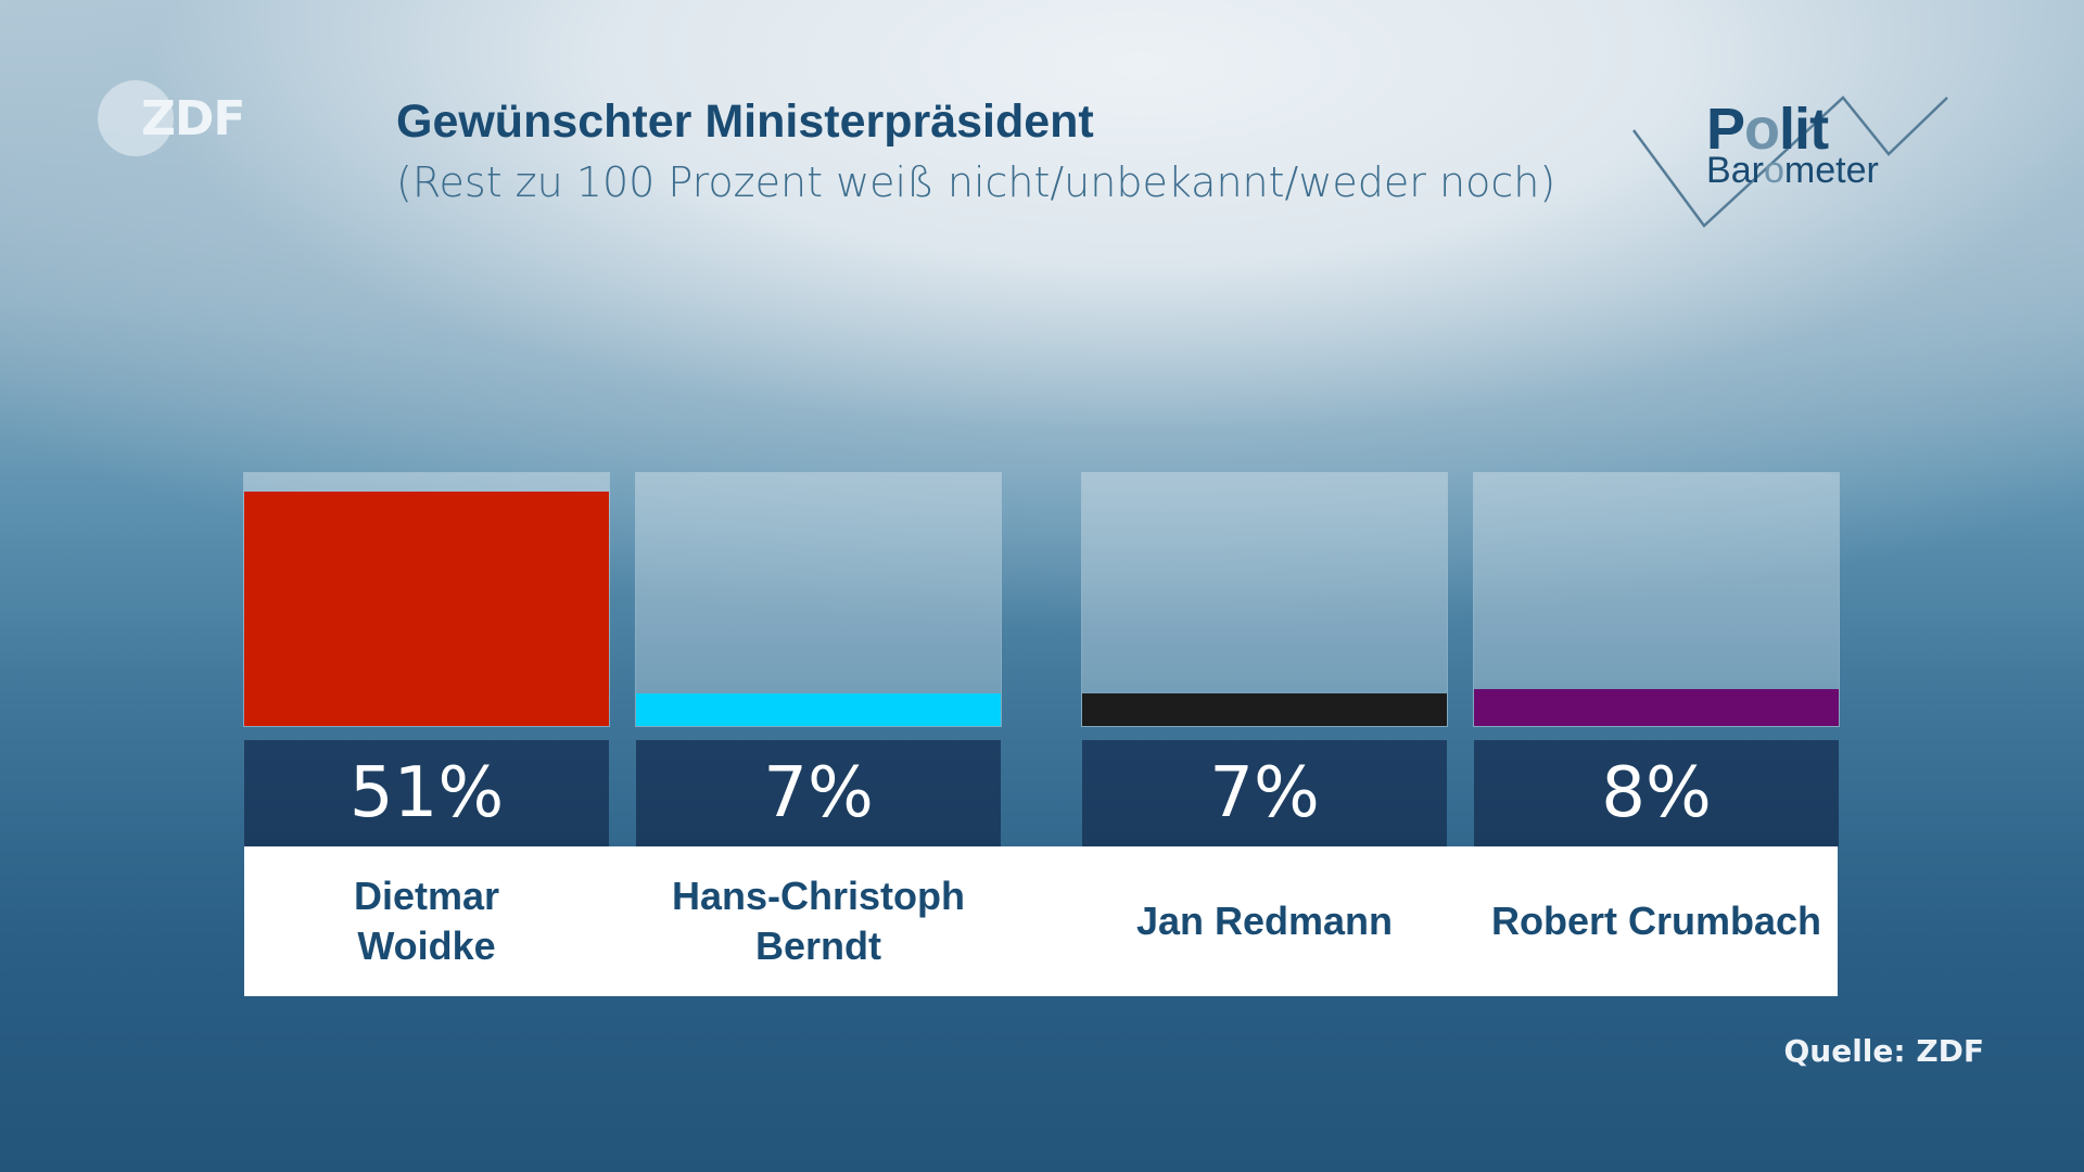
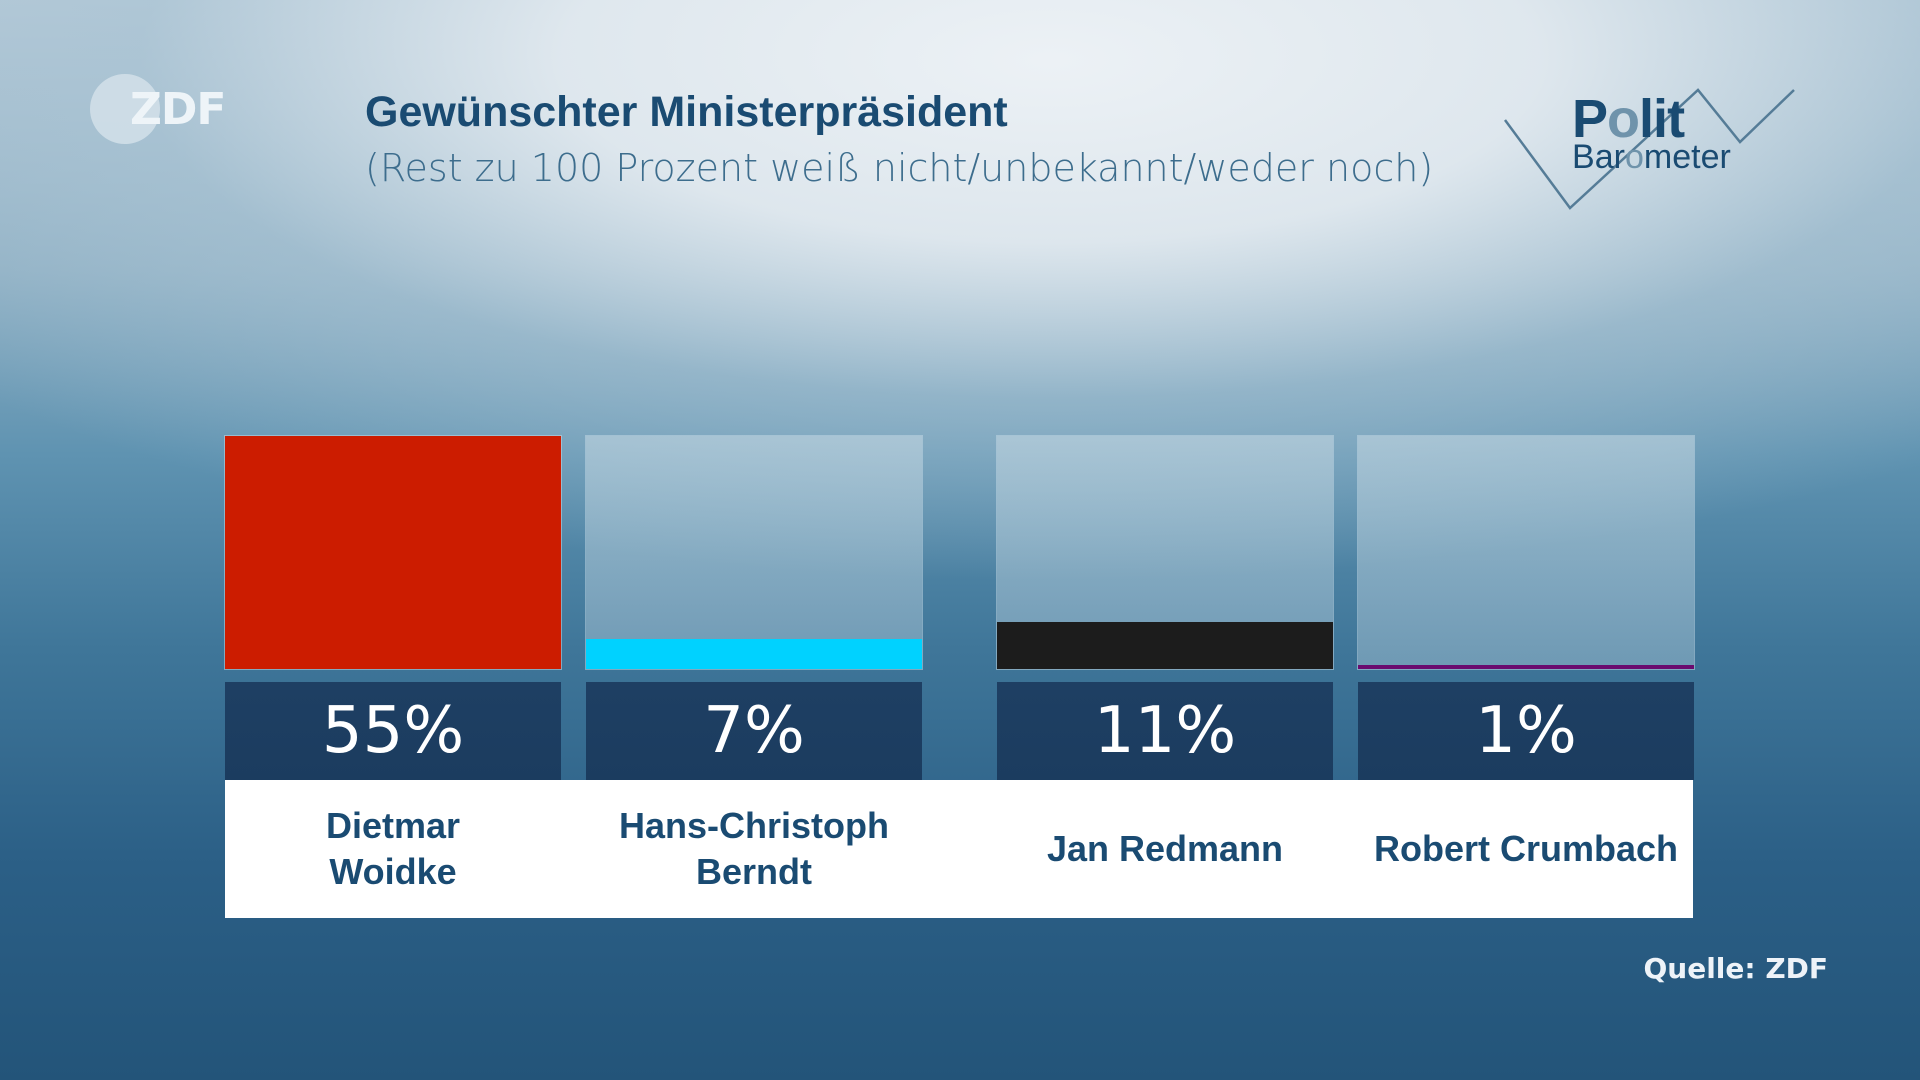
Dietmar Woidke: 51% -> 55%
Jan Redmann: 7% -> 11%
Robert Crumbach: 8% -> 1%
